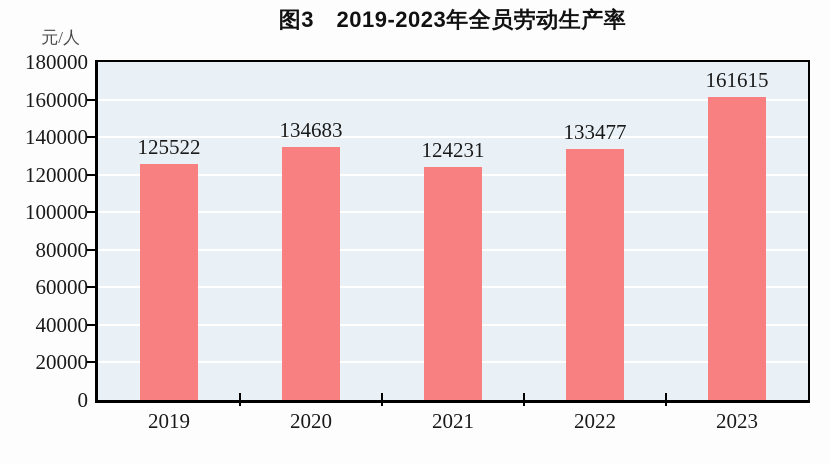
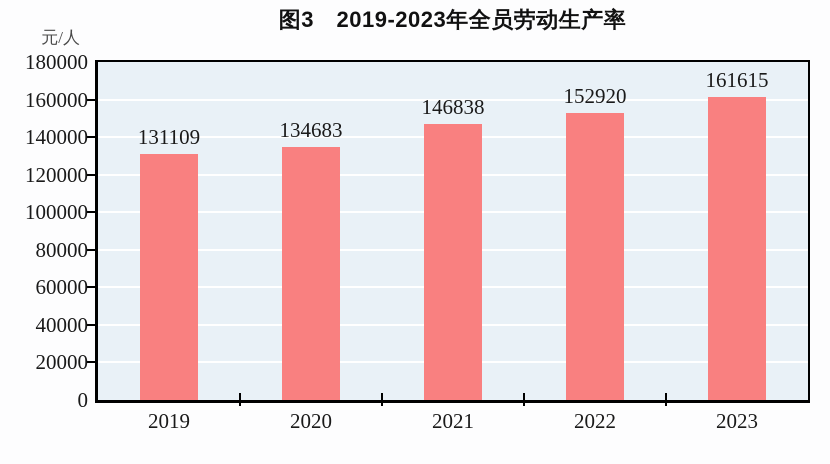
2019: 125522 -> 131109
2021: 124231 -> 146838
2022: 133477 -> 152920
